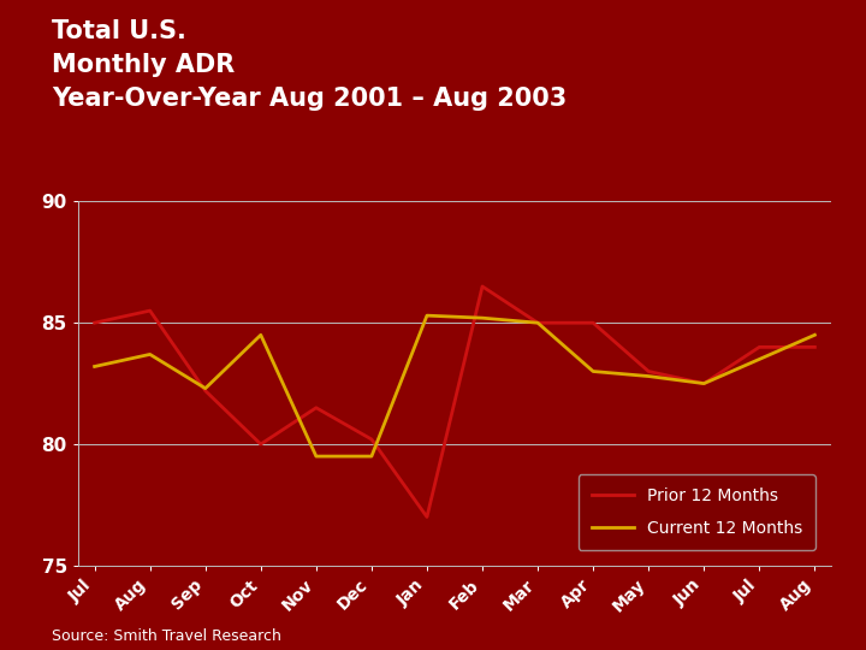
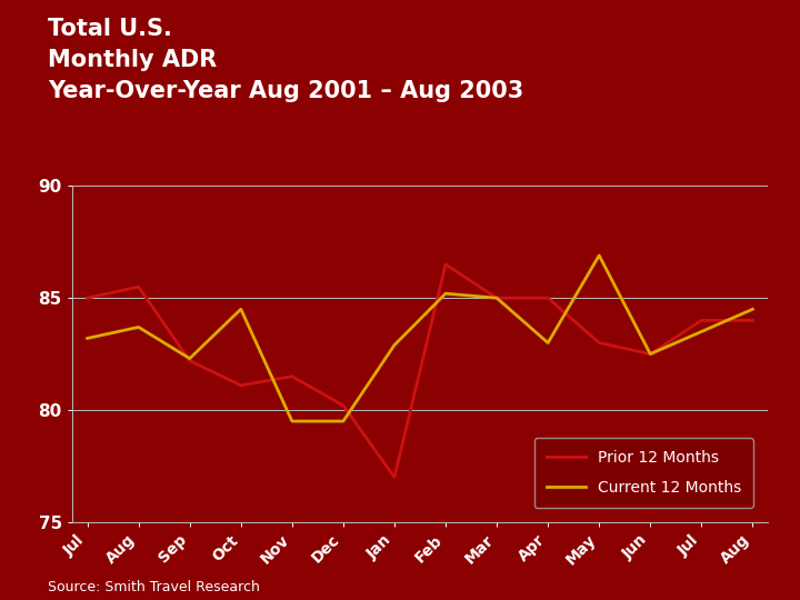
Prior 12 Months/Oct: 80.0 -> 81.1
Current 12 Months/Jan: 85.3 -> 82.9
Current 12 Months/May: 82.8 -> 86.9
